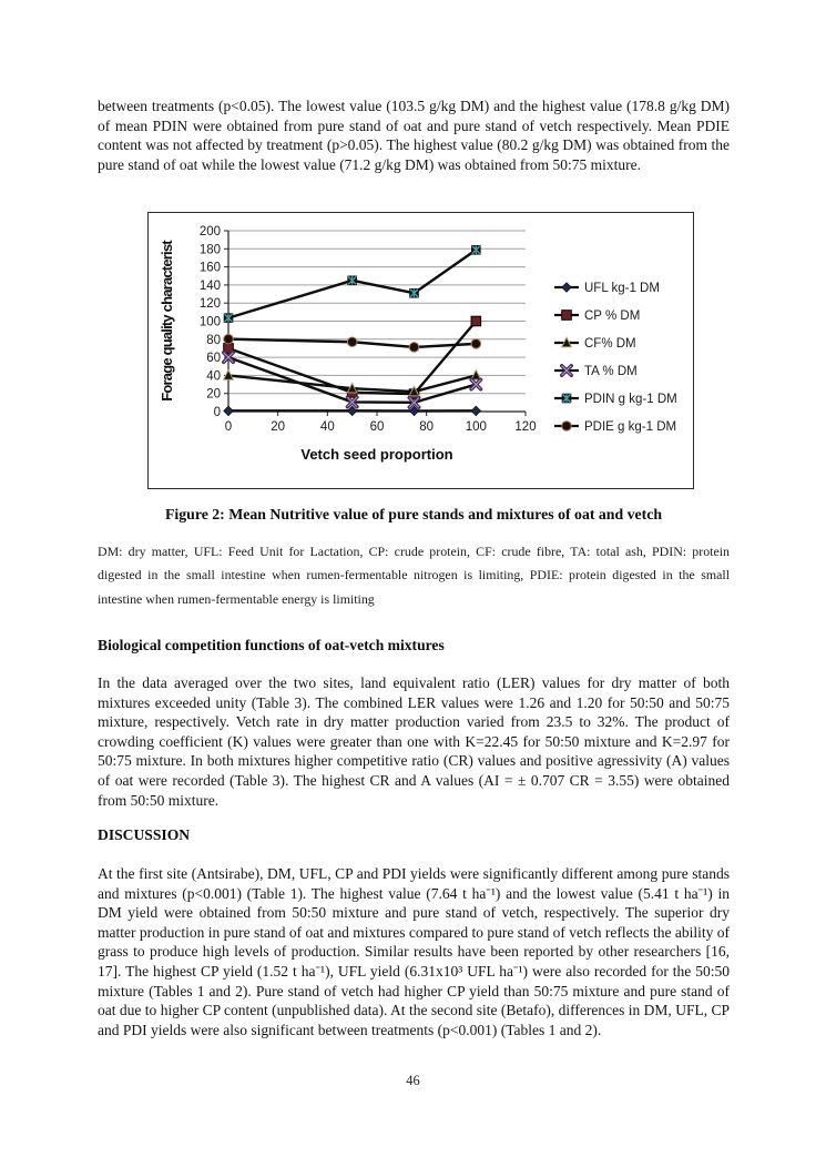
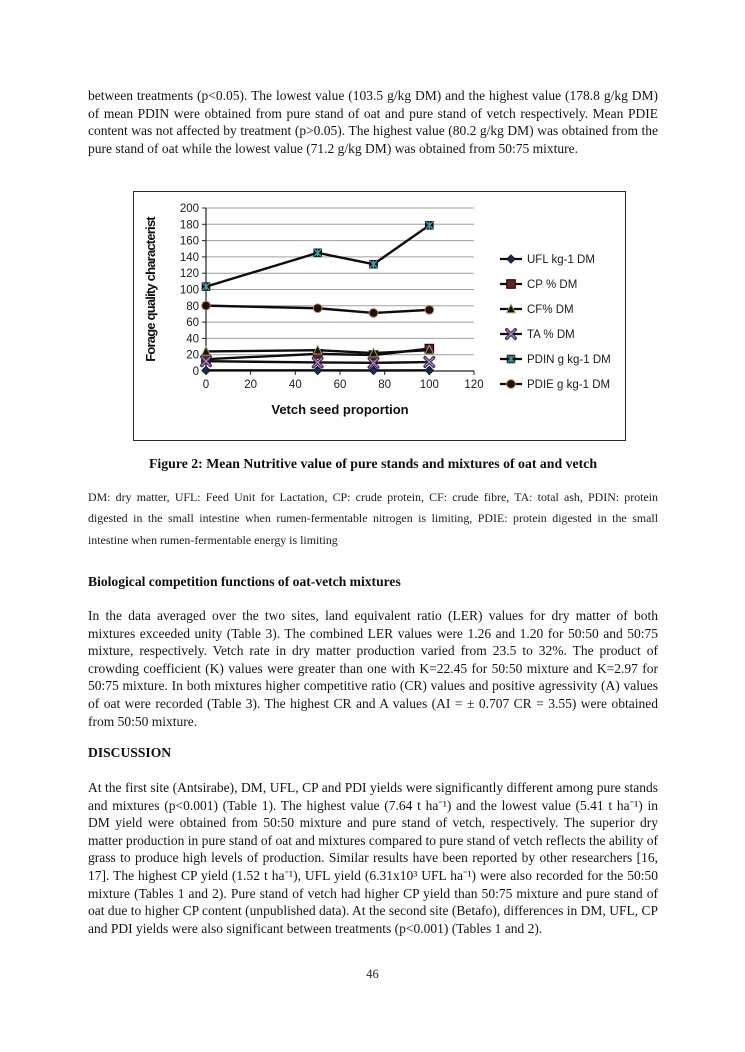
CP % DM/0: 70 -> 10
CF% DM/0: 40 -> 20
TA % DM/0: 60 -> 10
CP % DM/100: 100 -> 30
CF% DM/100: 40 -> 30
TA % DM/100: 30 -> 10
